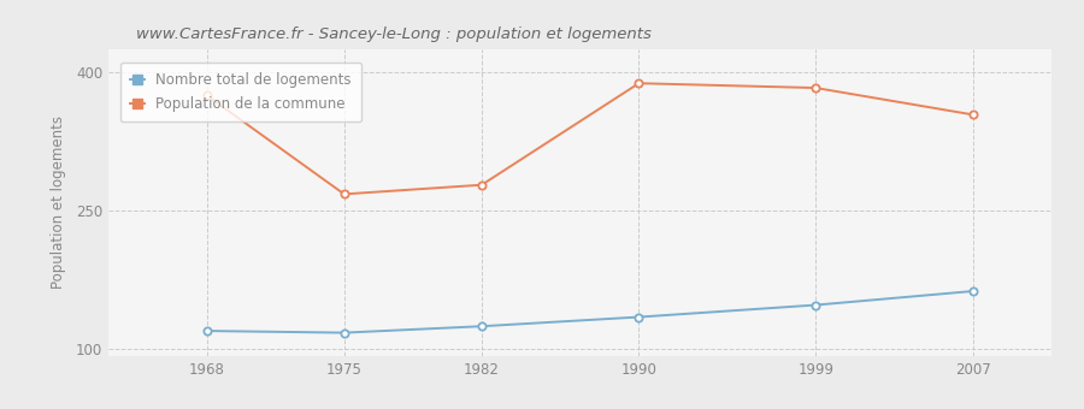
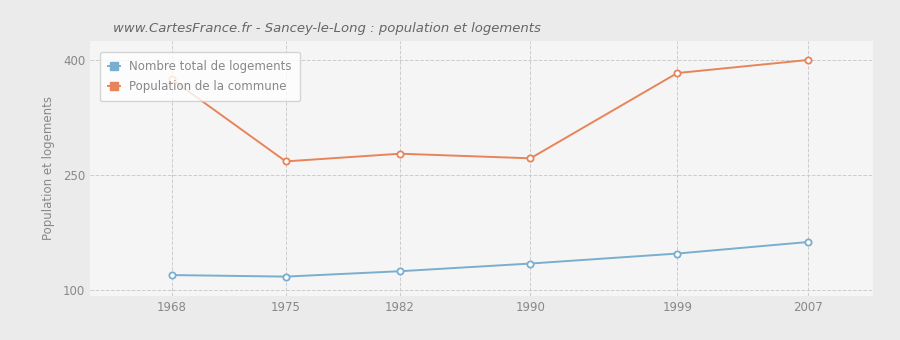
Population de la commune/1990: 388 -> 272
Population de la commune/2007: 354 -> 400
